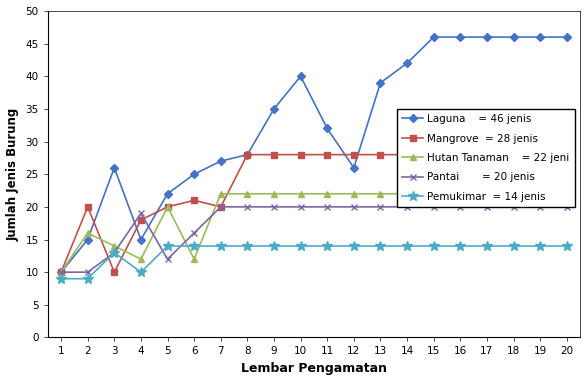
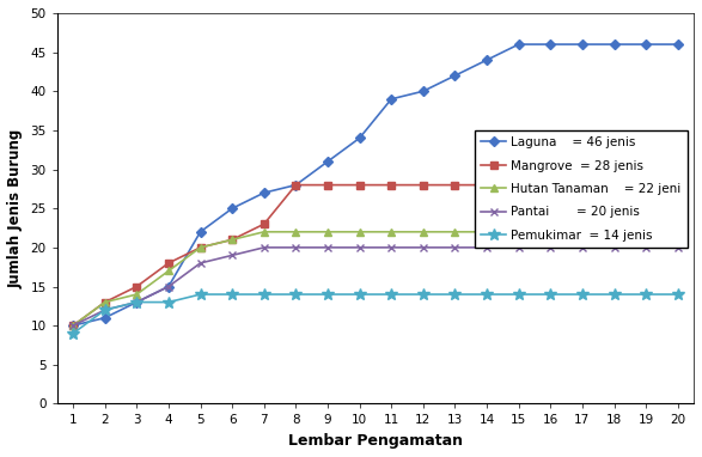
Laguna = 46 jenis/2: 15 -> 11
Mangrove = 28 jenis/2: 20 -> 13
Hutan Tanaman = 22 jeni/2: 16 -> 13
Pantai = 20 jenis/2: 10 -> 12
Pemukimar = 14 jenis/2: 9 -> 12
Laguna = 46 jenis/3: 26 -> 13
Mangrove = 28 jenis/3: 10 -> 15
Hutan Tanaman = 22 jeni/4: 12 -> 17
Pantai = 20 jenis/4: 19 -> 15
Pemukimar = 14 jenis/4: 10 -> 13
Pantai = 20 jenis/5: 12 -> 18
Hutan Tanaman = 22 jeni/6: 12 -> 21
Pantai = 20 jenis/6: 16 -> 19
Mangrove = 28 jenis/7: 20 -> 23
Laguna = 46 jenis/9: 35 -> 31
Laguna = 46 jenis/10: 40 -> 34
Laguna = 46 jenis/11: 32 -> 39
Laguna = 46 jenis/12: 26 -> 40
Laguna = 46 jenis/13: 39 -> 42
Laguna = 46 jenis/14: 42 -> 44
